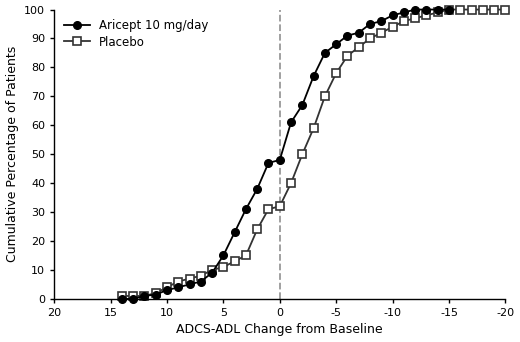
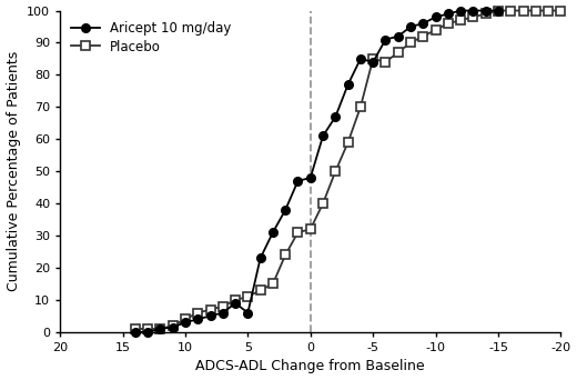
Aricept 10 mg/day/5: 15.0 -> 6.0
Aricept 10 mg/day/-5: 88.0 -> 84.0
Placebo/-5: 78 -> 85
